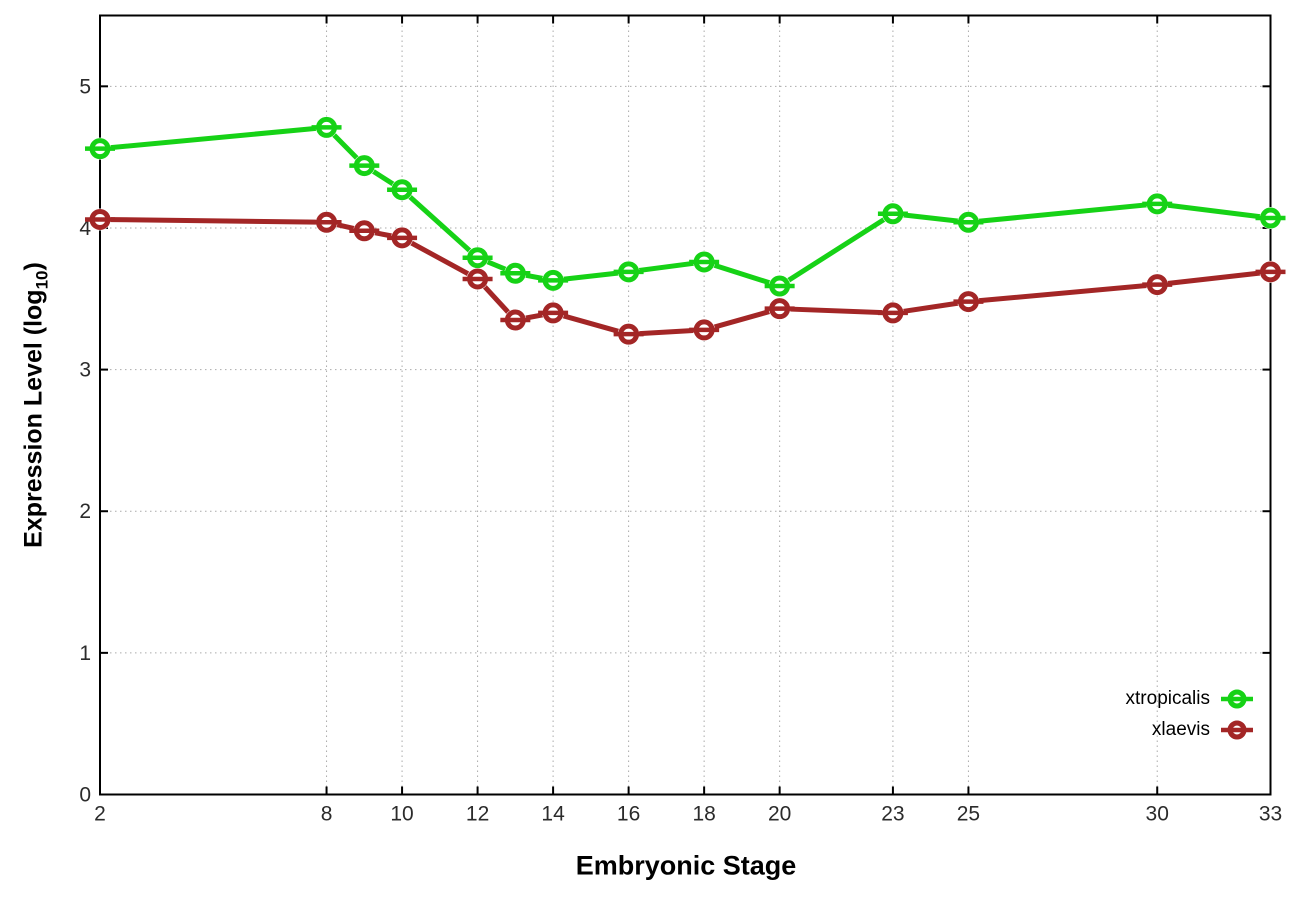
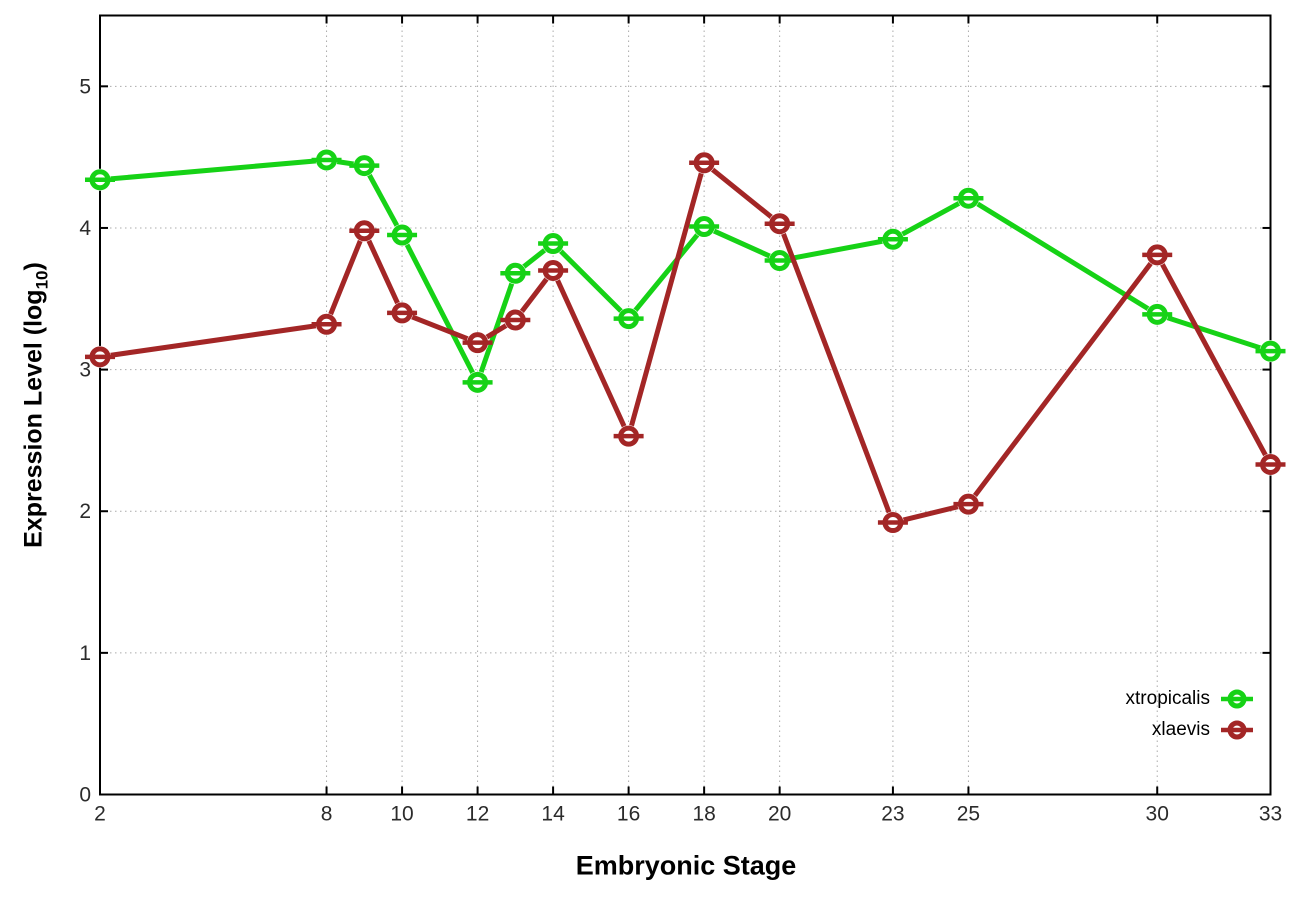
xtropicalis/2: 4.56 -> 4.34
xlaevis/2: 4.06 -> 3.09
xtropicalis/8: 4.71 -> 4.48
xlaevis/8: 4.04 -> 3.32
xtropicalis/10: 4.27 -> 3.95
xlaevis/10: 3.93 -> 3.40
xtropicalis/12: 3.79 -> 2.91
xlaevis/12: 3.64 -> 3.19
xtropicalis/14: 3.63 -> 3.89
xlaevis/14: 3.40 -> 3.70
xtropicalis/16: 3.69 -> 3.36
xlaevis/16: 3.25 -> 2.53
xtropicalis/18: 3.76 -> 4.01
xlaevis/18: 3.28 -> 4.46
xtropicalis/20: 3.59 -> 3.77
xlaevis/20: 3.43 -> 4.03
xtropicalis/23: 4.10 -> 3.92
xlaevis/23: 3.40 -> 1.92
xtropicalis/25: 4.04 -> 4.21
xlaevis/25: 3.48 -> 2.05
xtropicalis/30: 4.17 -> 3.39
xlaevis/30: 3.60 -> 3.81
xtropicalis/33: 4.07 -> 3.13
xlaevis/33: 3.69 -> 2.33
